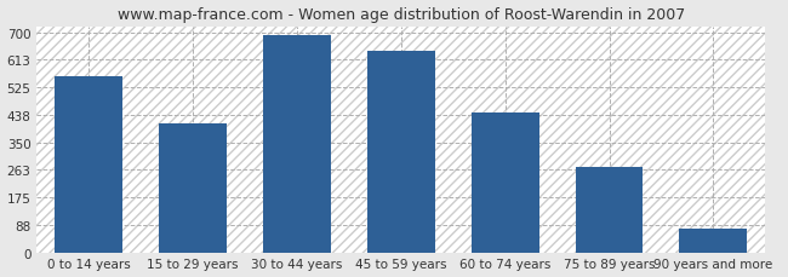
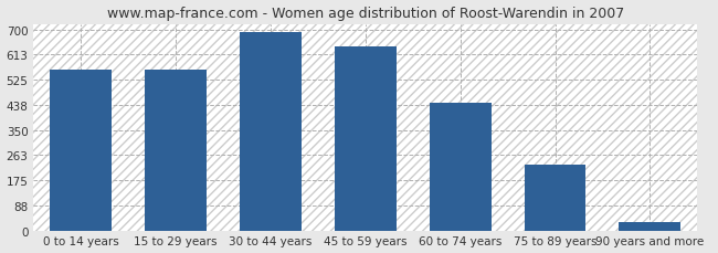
15 to 29 years: 410 -> 562
75 to 89 years: 270 -> 228
90 years and more: 75 -> 30
